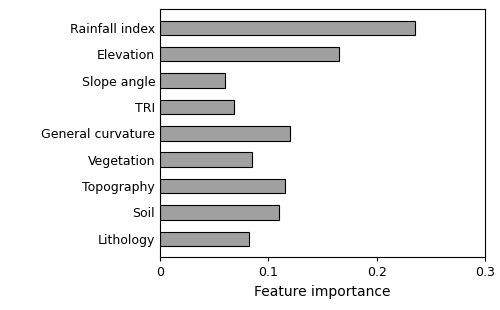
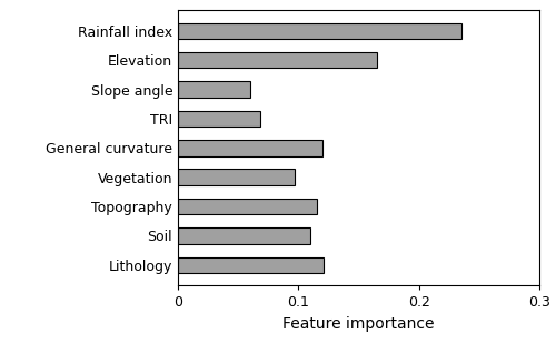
Vegetation: 0.085 -> 0.097
Lithology: 0.082 -> 0.121
